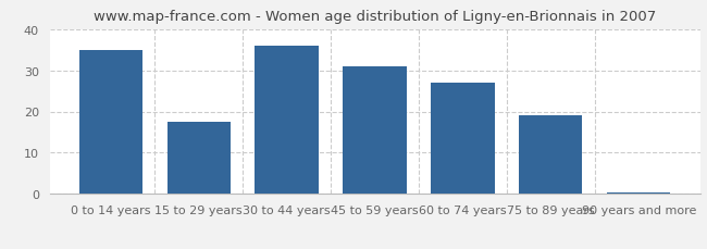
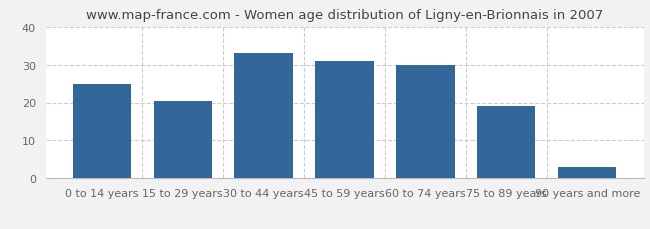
0 to 14 years: 35.0 -> 25.0
15 to 29 years: 17.5 -> 20.5
30 to 44 years: 36.0 -> 33.0
60 to 74 years: 27.0 -> 30.0
90 years and more: 0.5 -> 3.0
